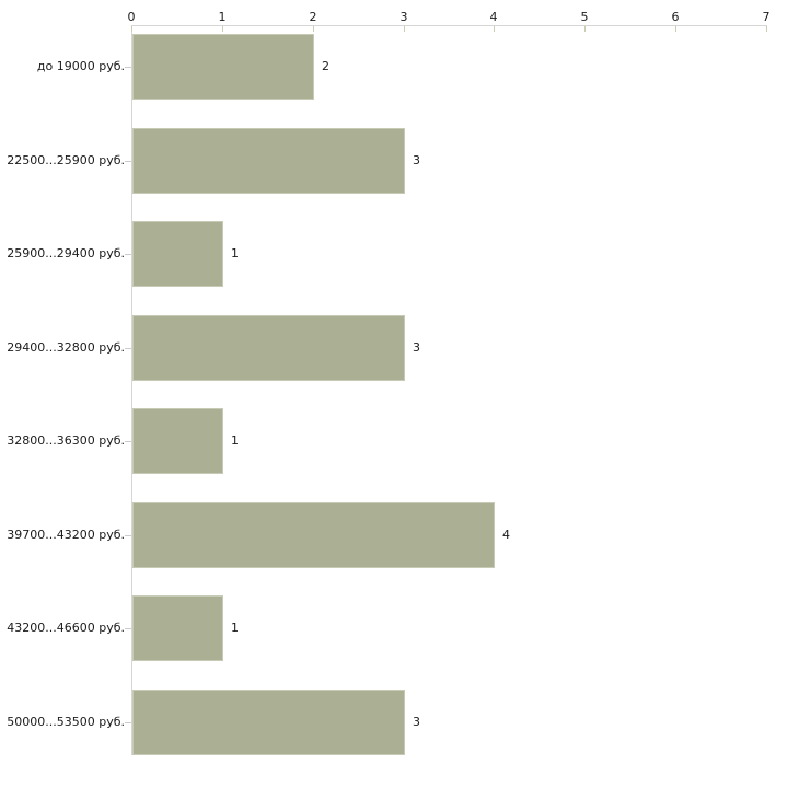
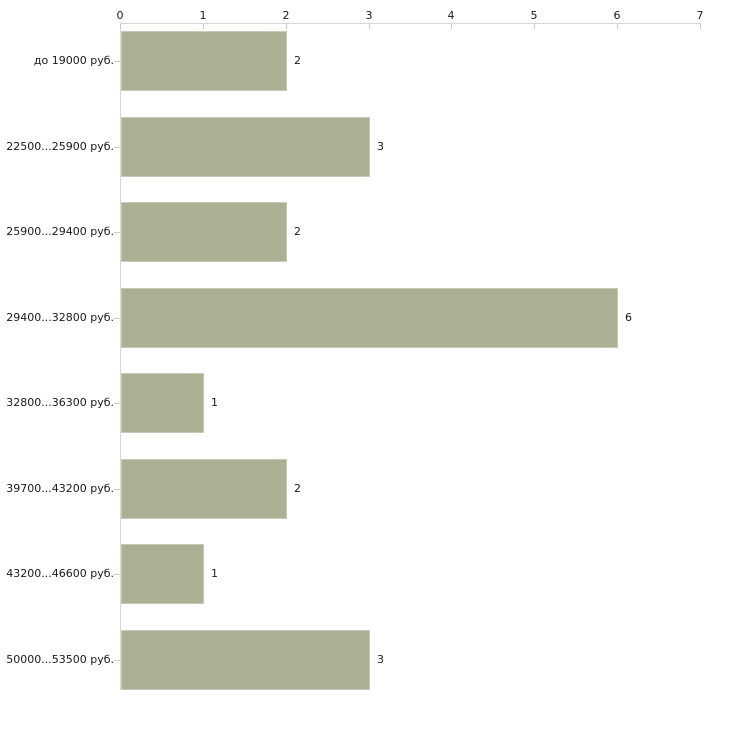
25900...29400 руб.: 1 -> 2
29400...32800 руб.: 3 -> 6
39700...43200 руб.: 4 -> 2
